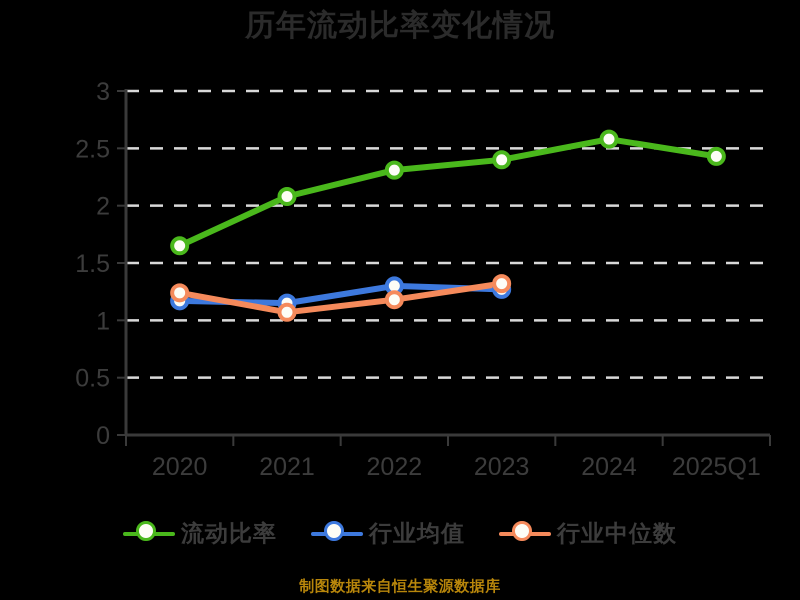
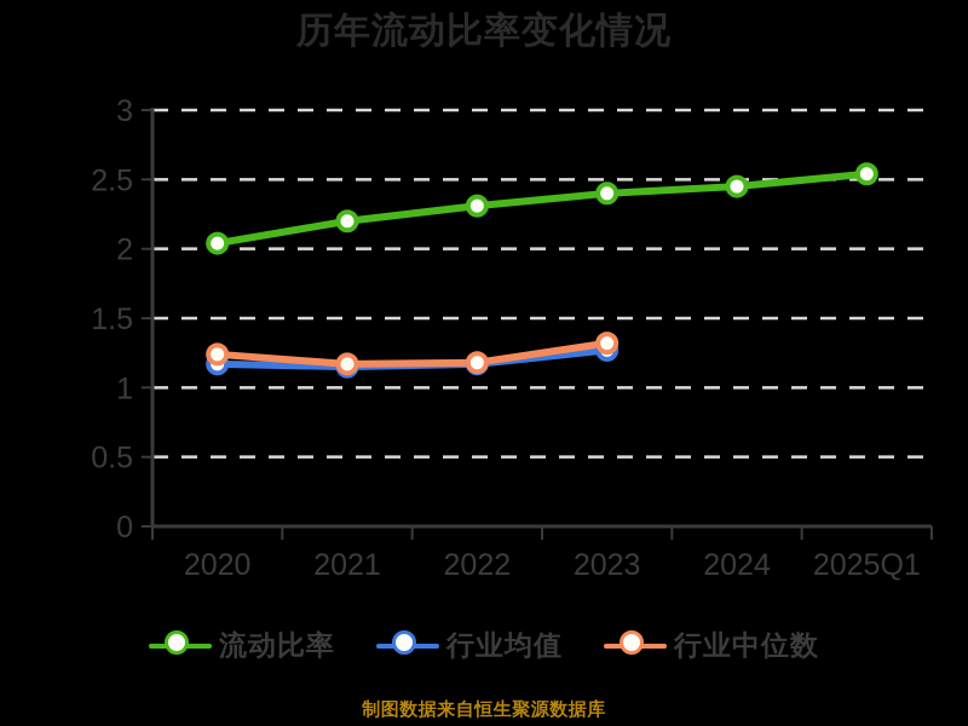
流动比率/2020: 1.65 -> 2.04
流动比率/2021: 2.08 -> 2.20
行业中位数/2021: 1.07 -> 1.17
行业均值/2022: 1.30 -> 1.17
流动比率/2024: 2.58 -> 2.45
流动比率/2025Q1: 2.43 -> 2.54
